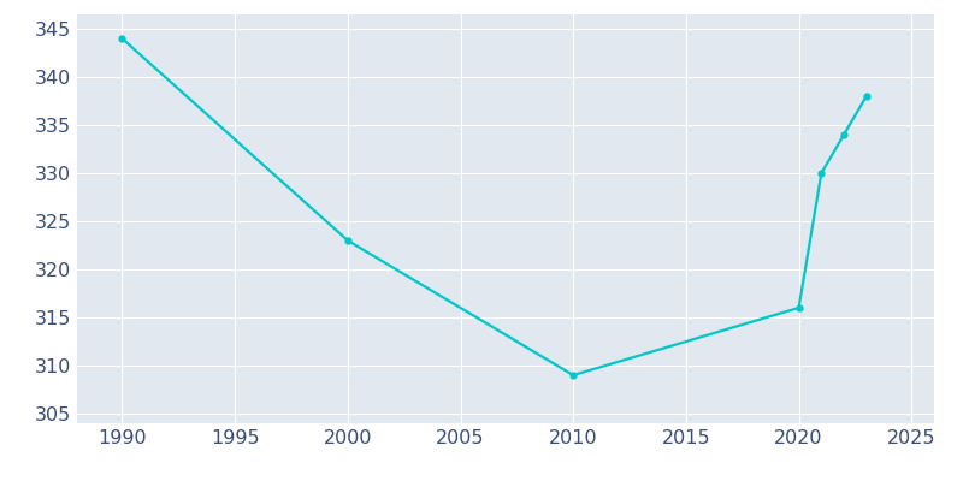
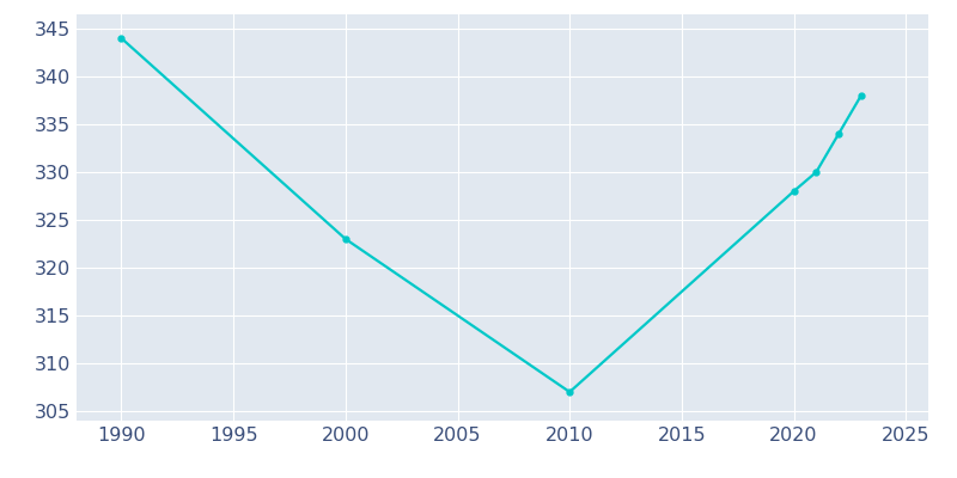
2010: 309 -> 307
2020: 316 -> 328
